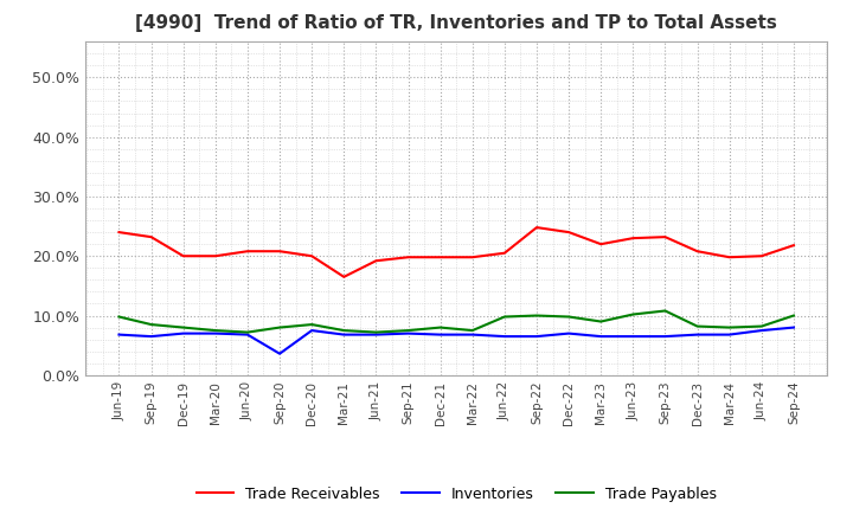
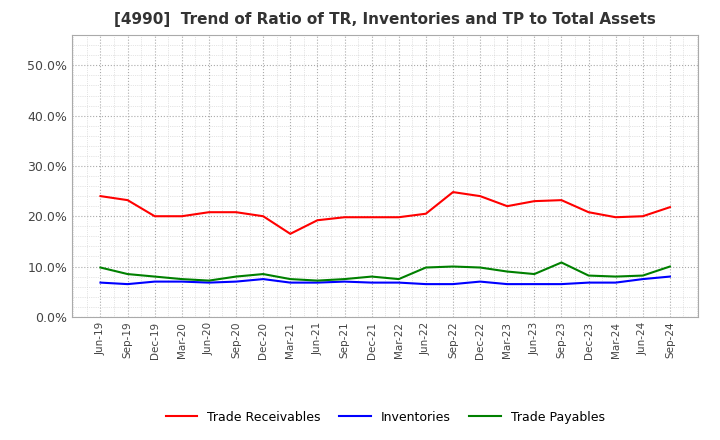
Inventories/Sep-20: 3.6% -> 7.0%
Trade Payables/Jun-23: 10.2% -> 8.5%
